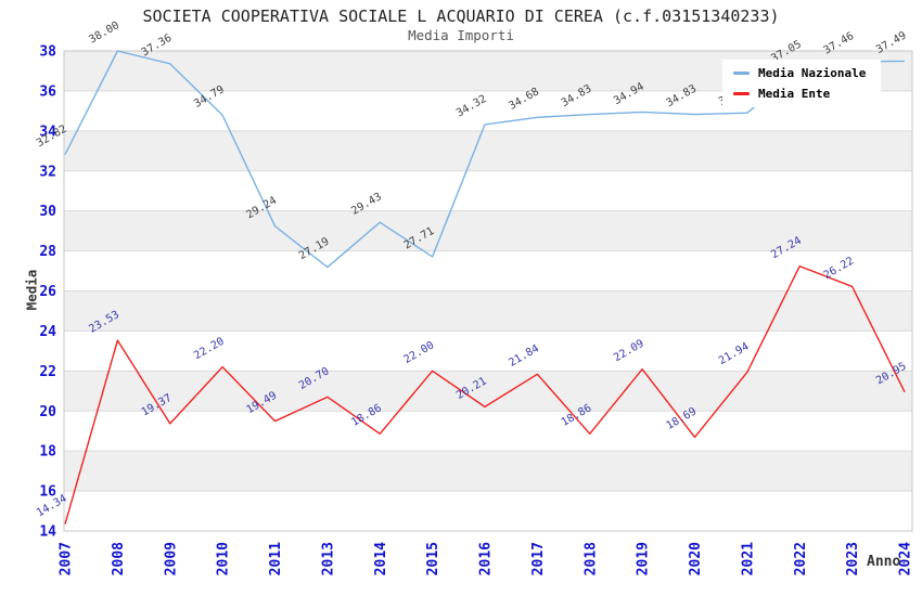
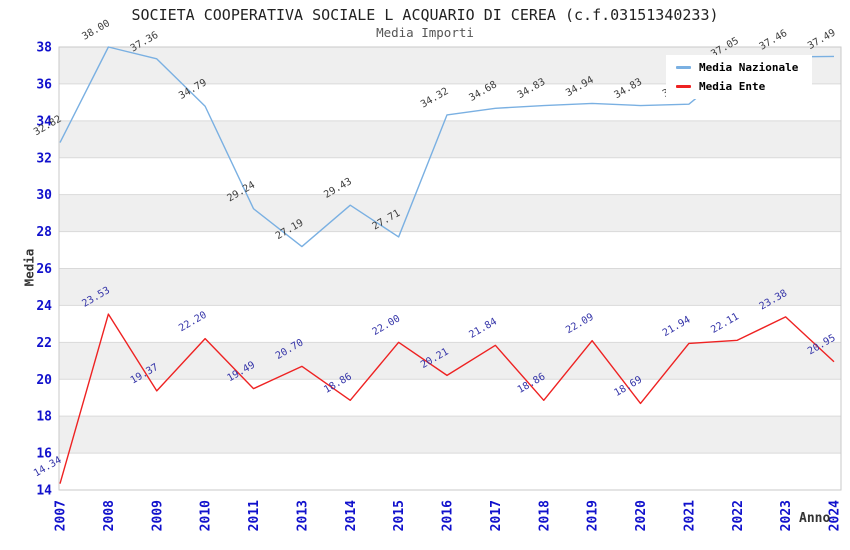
Media Ente/2022: 27.24 -> 22.11
Media Ente/2023: 26.22 -> 23.38
